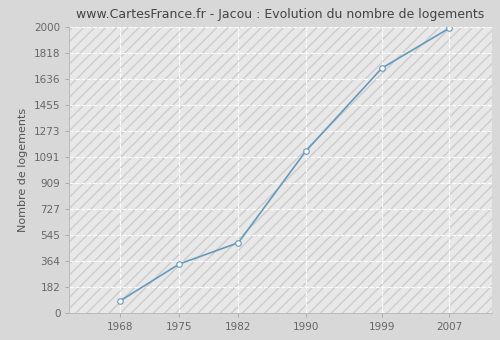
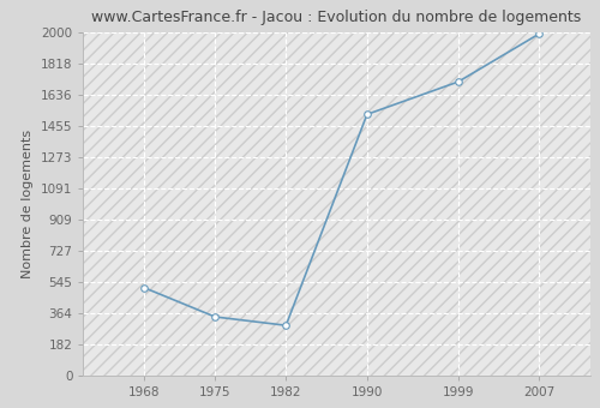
1968: 80 -> 510
1982: 490 -> 290
1990: 1130 -> 1520
